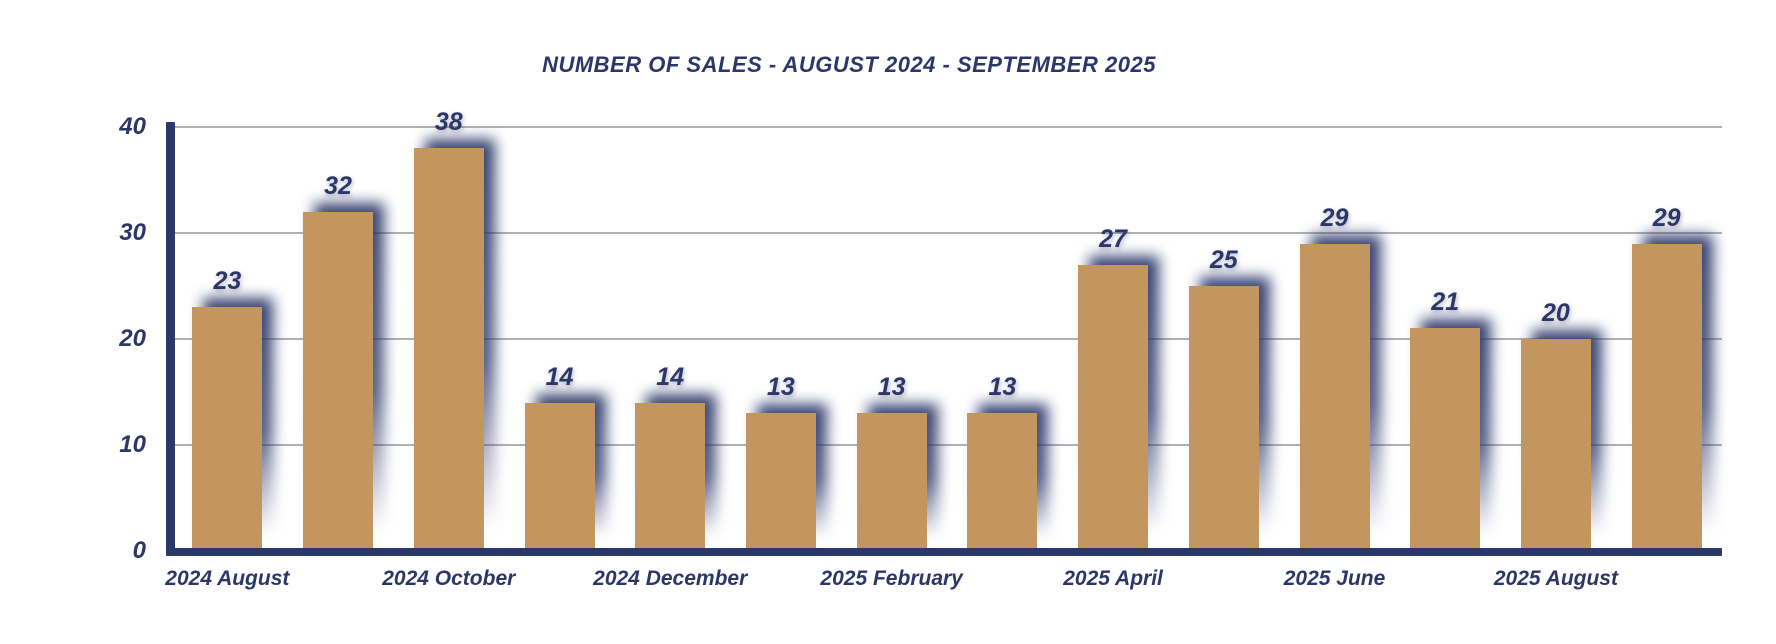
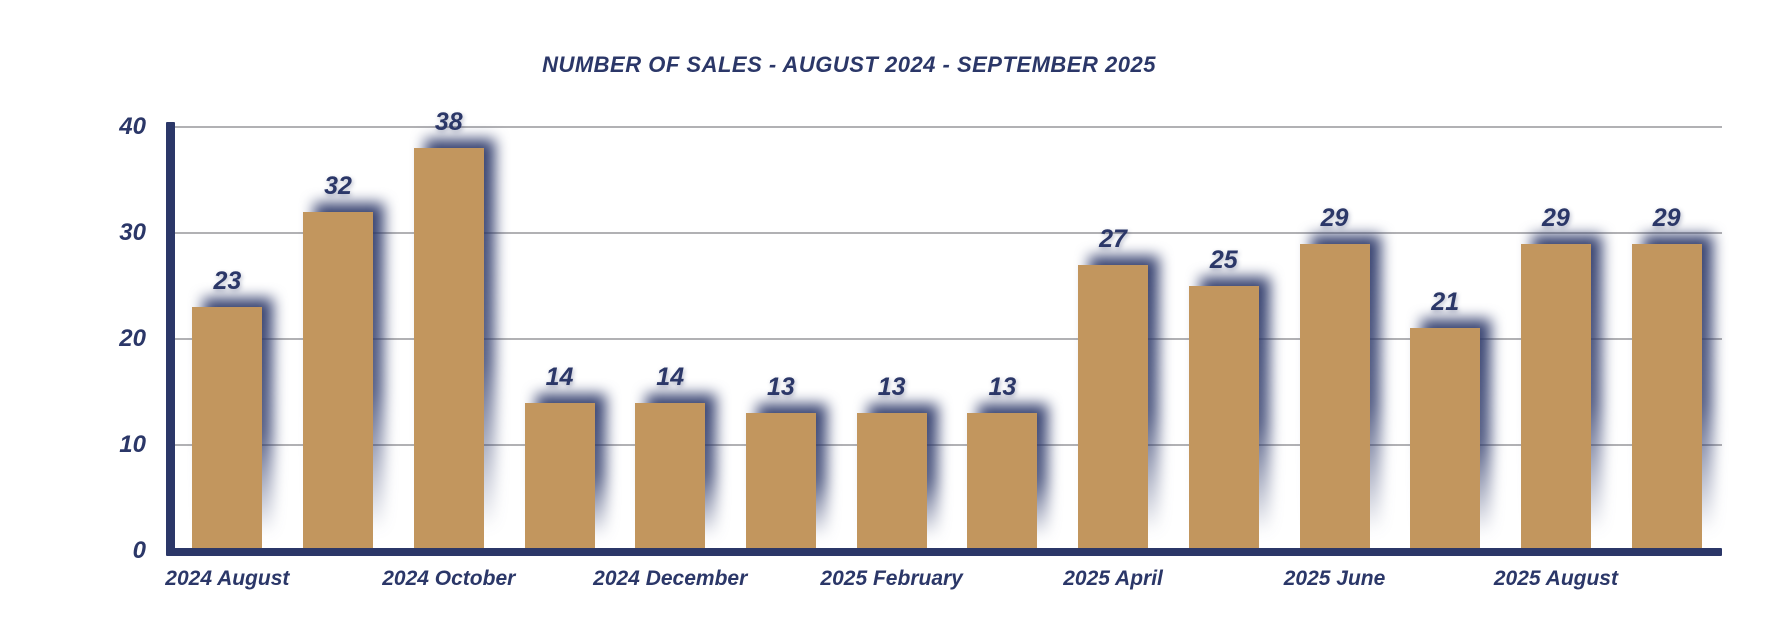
2025 August: 20 -> 29
